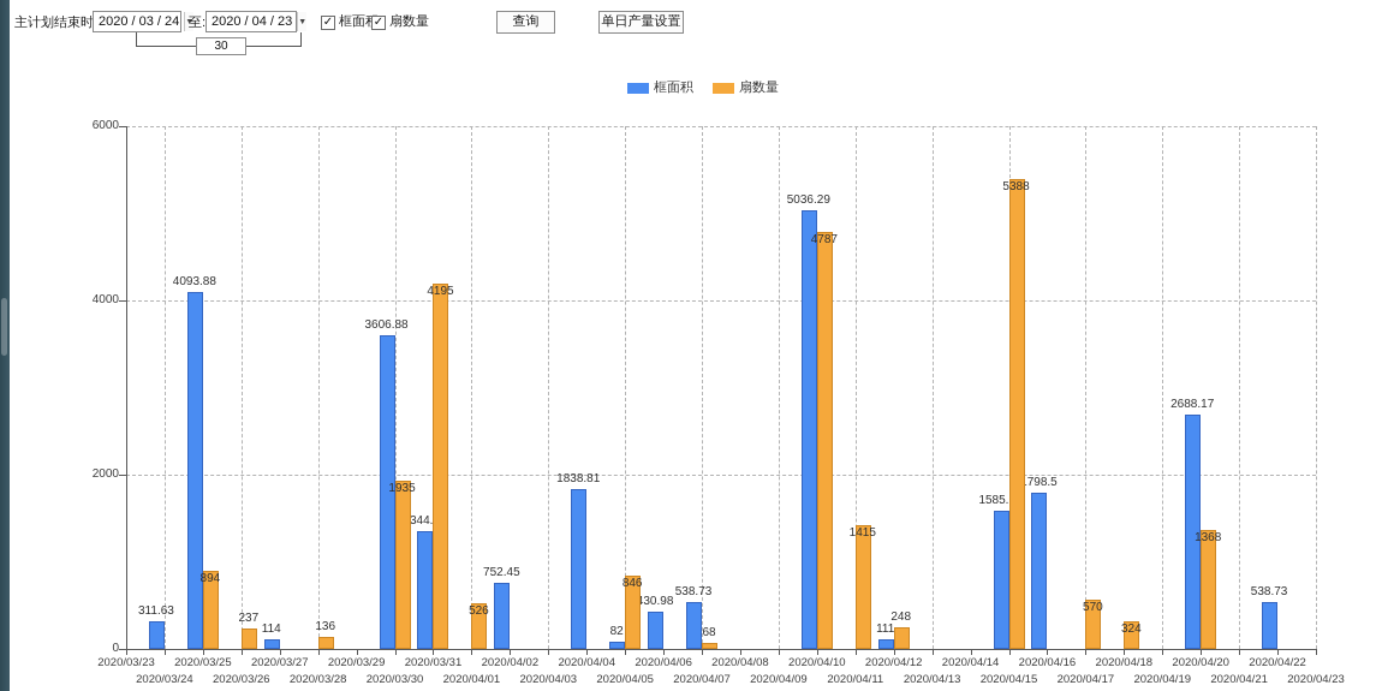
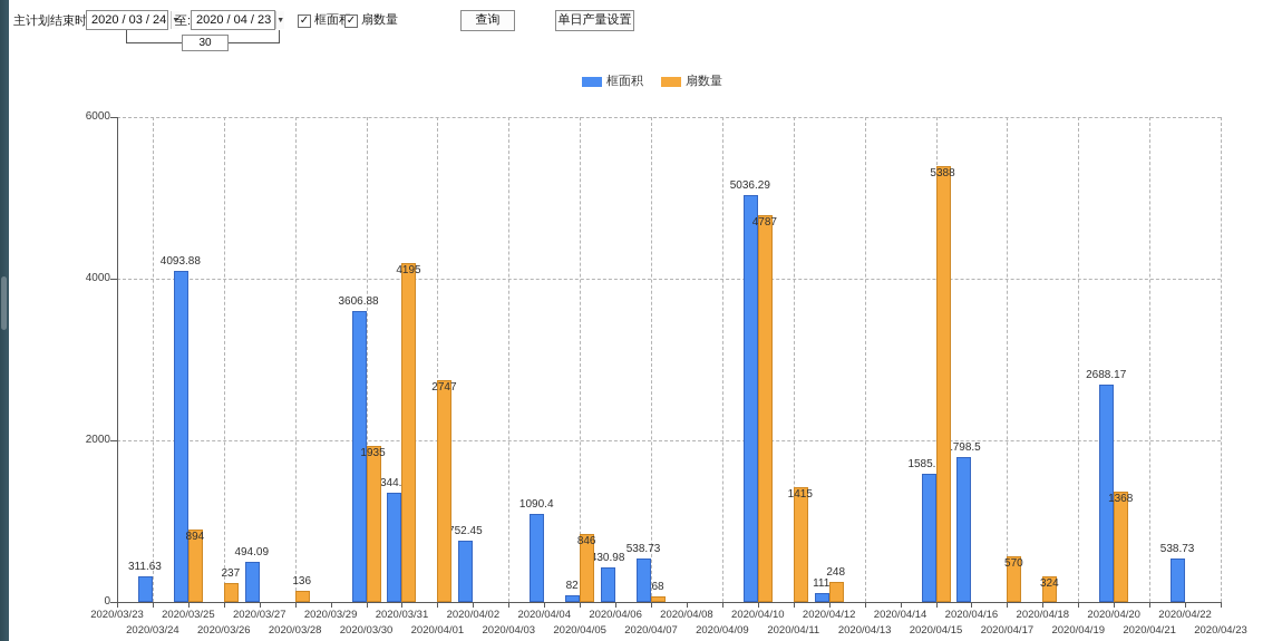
框面积/2020/03/27: 114 -> 494.09
扇数量/2020/04/01: 526 -> 2747
框面积/2020/04/04: 1838.81 -> 1090.4
